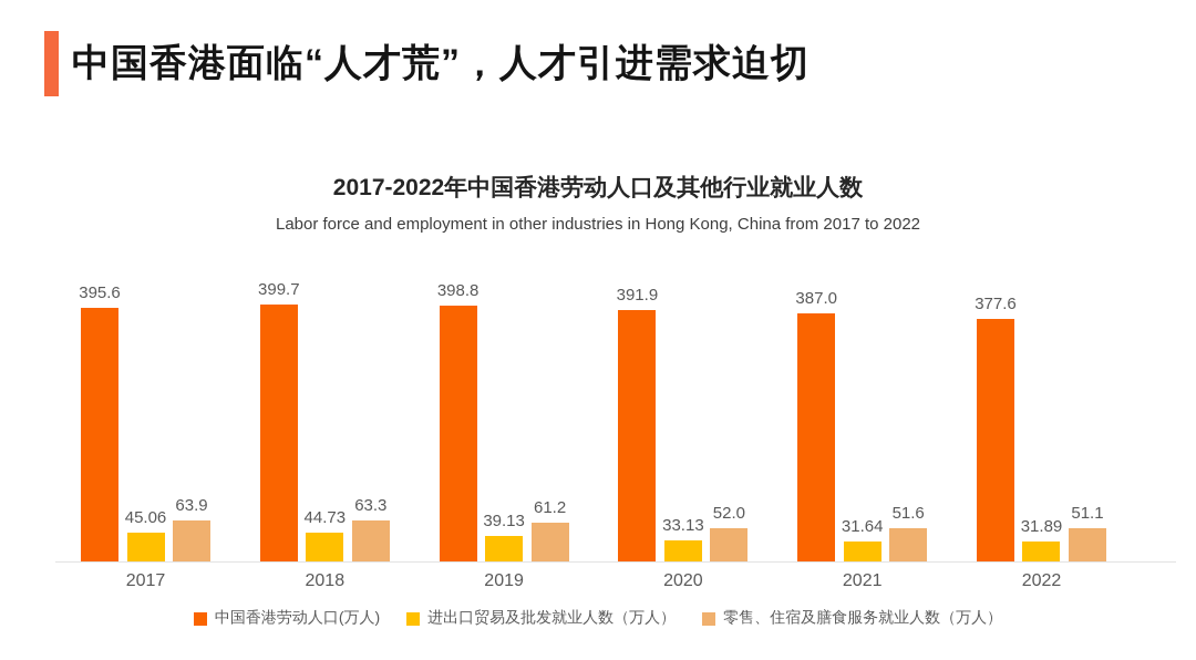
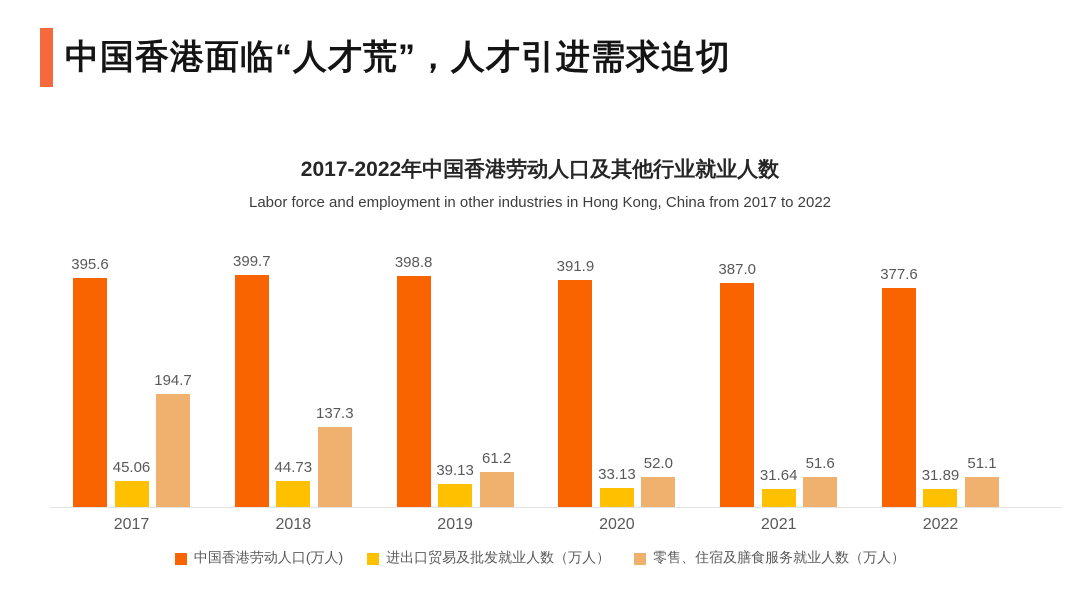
零售、住宿及膳食服务就业人数（万人）/2017: 63.9 -> 194.7
零售、住宿及膳食服务就业人数（万人）/2018: 63.3 -> 137.3
